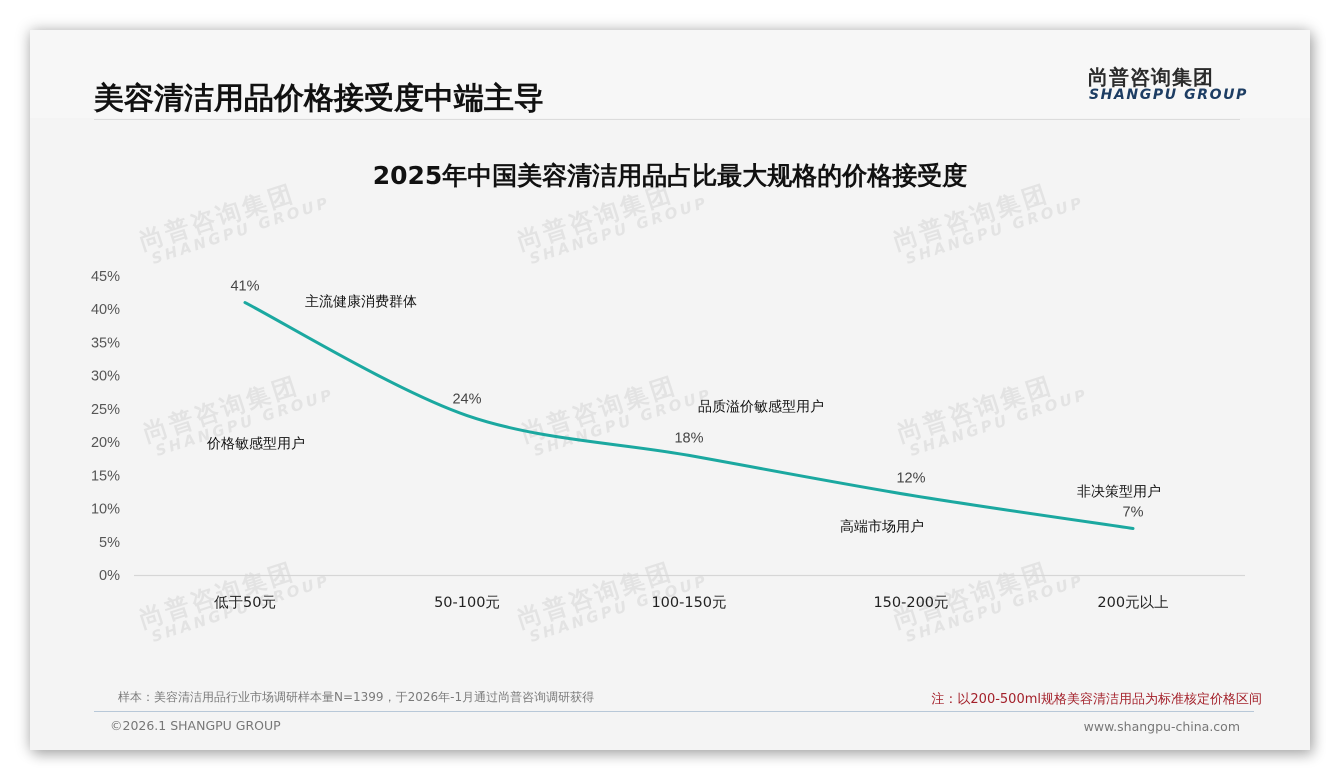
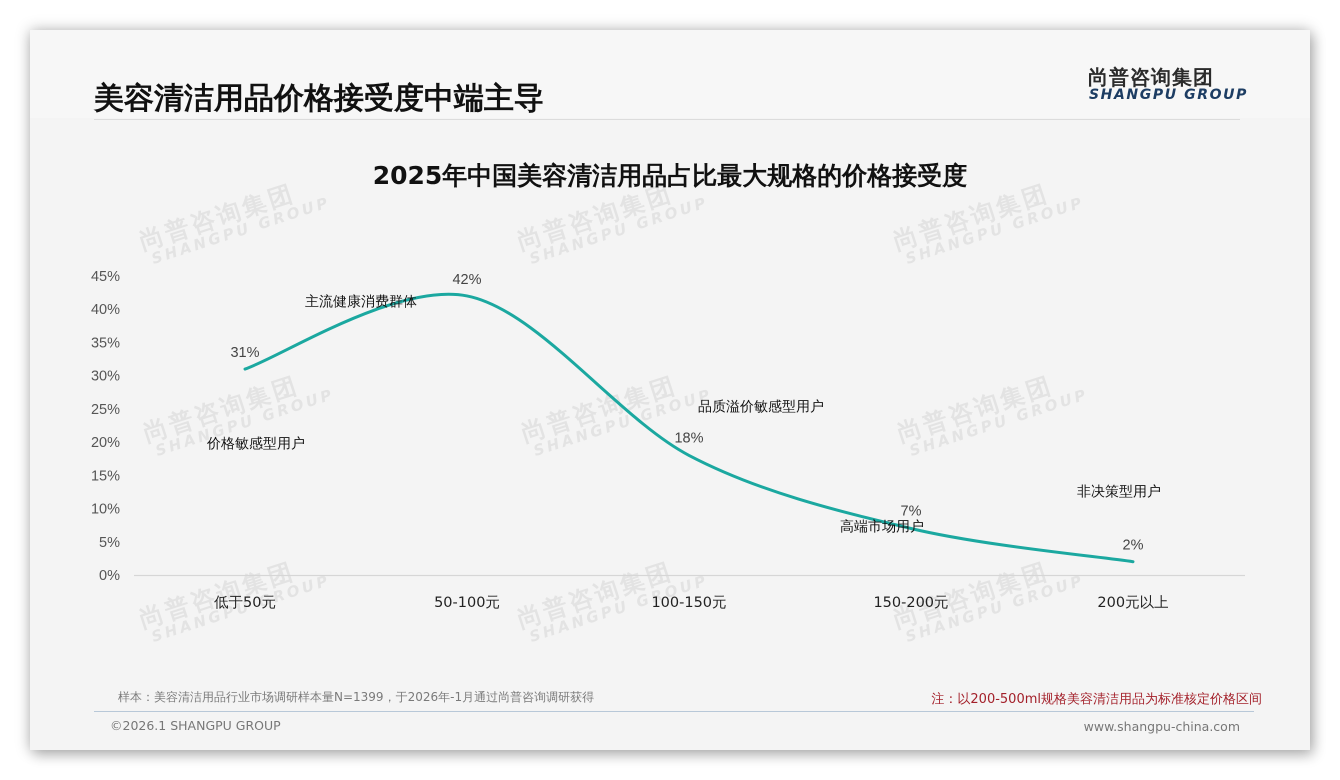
低于50元: 41% -> 31%
50-100元: 24% -> 42%
150-200元: 12% -> 7%
200元以上: 7% -> 2%
